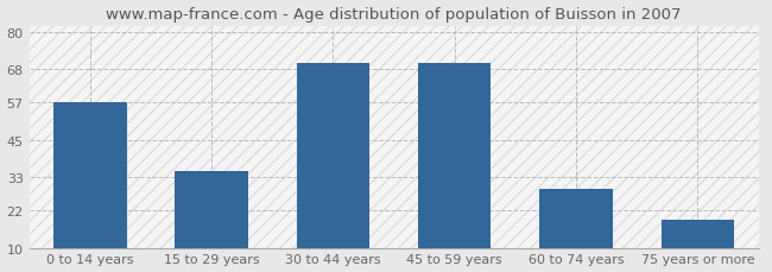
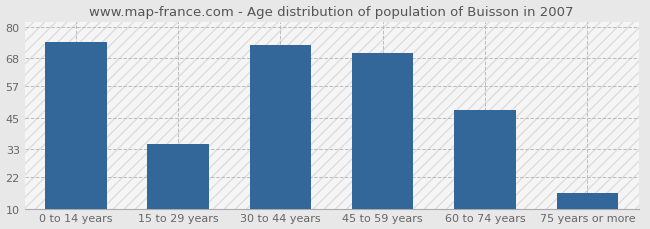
0 to 14 years: 57 -> 74
30 to 44 years: 70 -> 73
60 to 74 years: 29 -> 48
75 years or more: 19 -> 16
